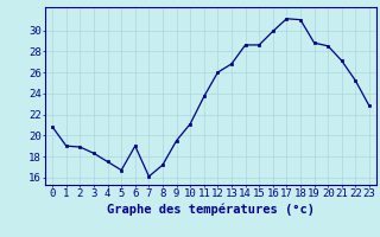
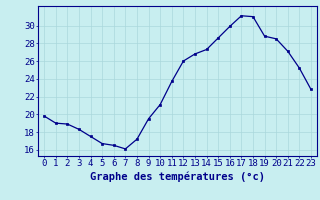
0: 20.8 -> 19.8
6: 19.0 -> 16.5
14: 28.6 -> 27.3
